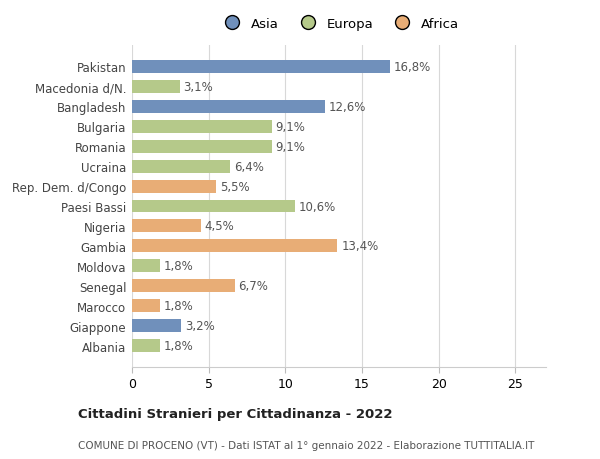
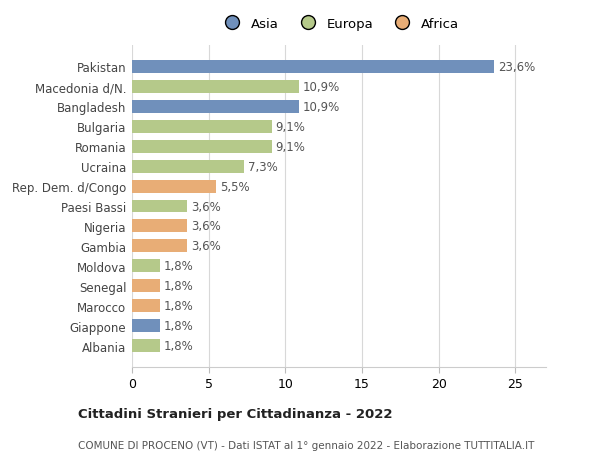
Pakistan: 16,8% -> 23,6%
Macedonia d/N.: 3,1% -> 10,9%
Bangladesh: 12,6% -> 10,9%
Ucraina: 6,4% -> 7,3%
Paesi Bassi: 10,6% -> 3,6%
Nigeria: 4,5% -> 3,6%
Gambia: 13,4% -> 3,6%
Senegal: 6,7% -> 1,8%
Giappone: 3,2% -> 1,8%
